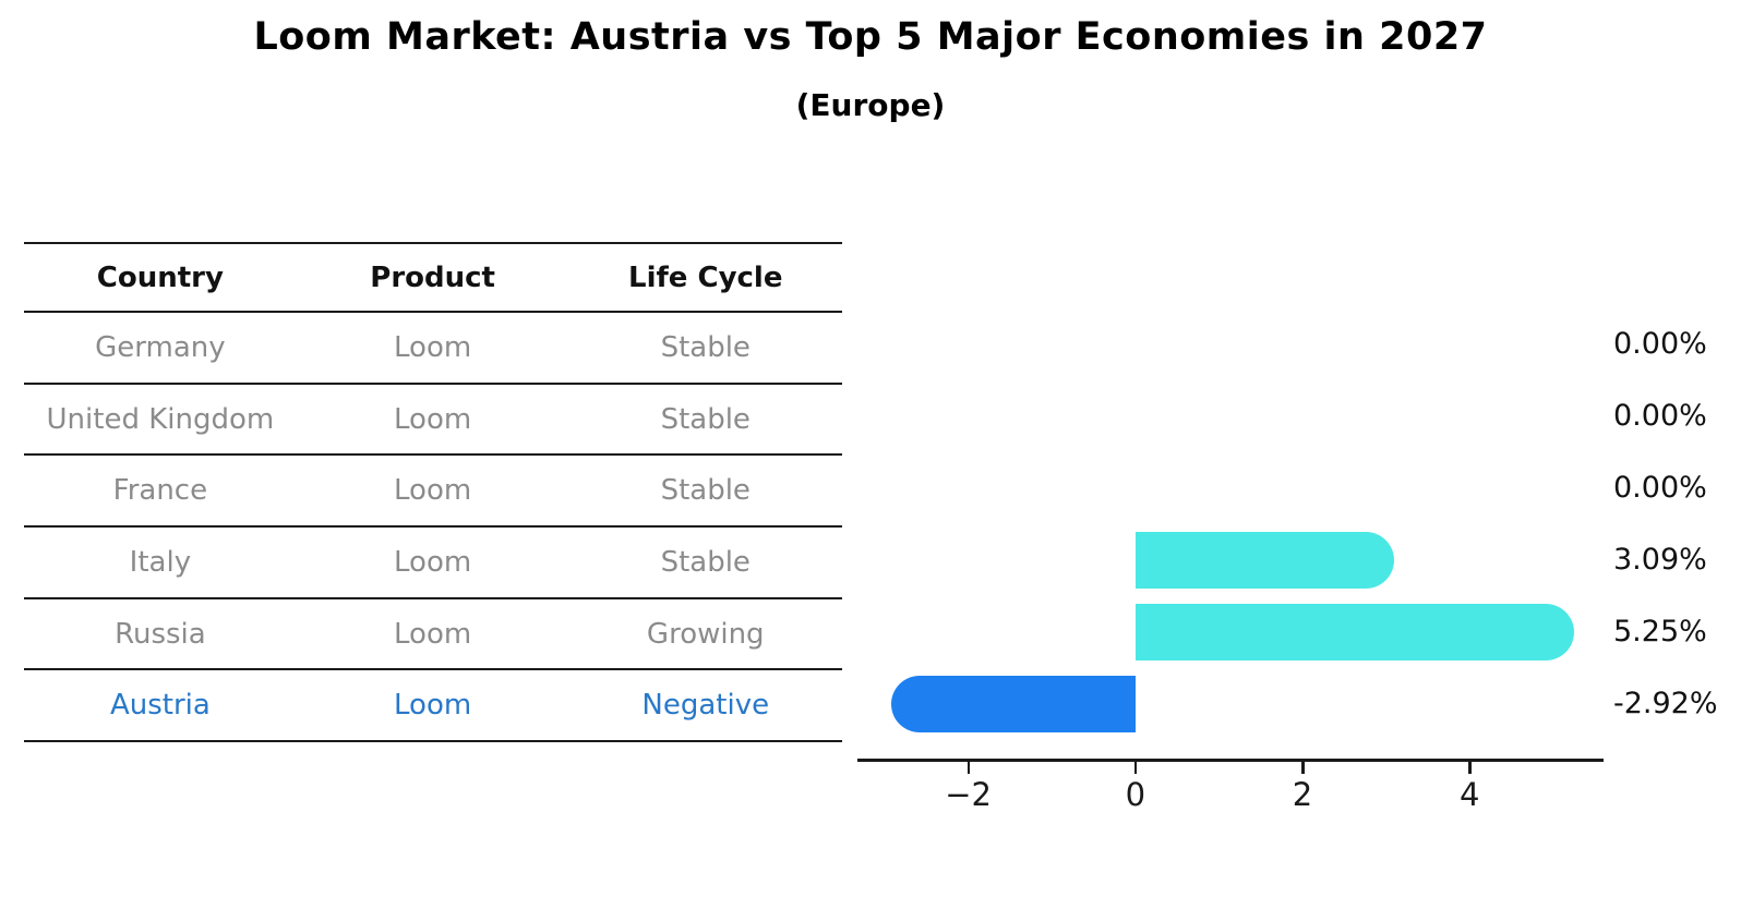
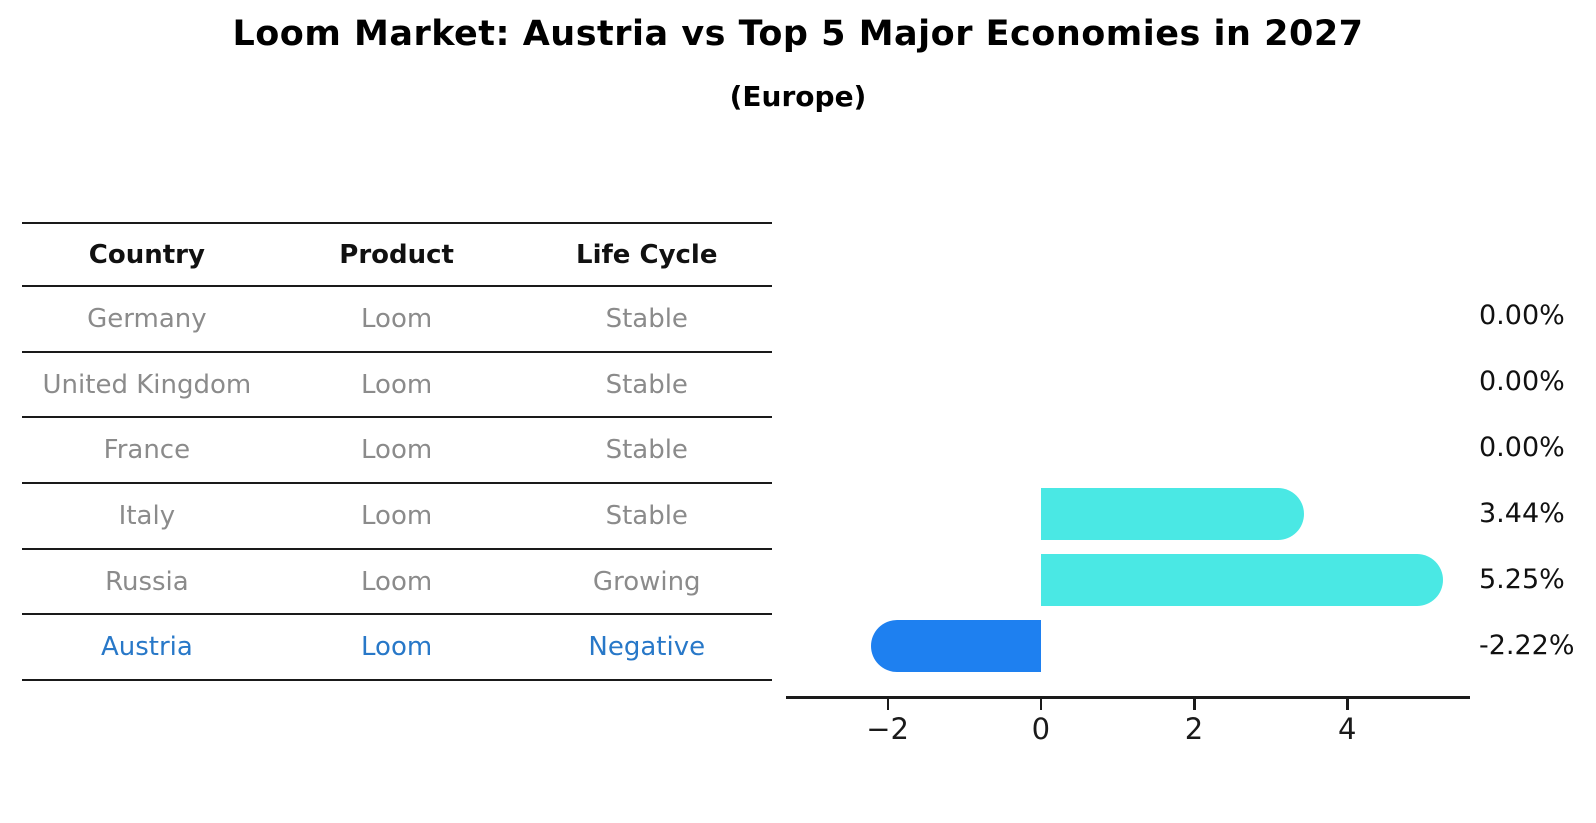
Italy: 3.09% -> 3.44%
Austria: -2.92% -> -2.22%
